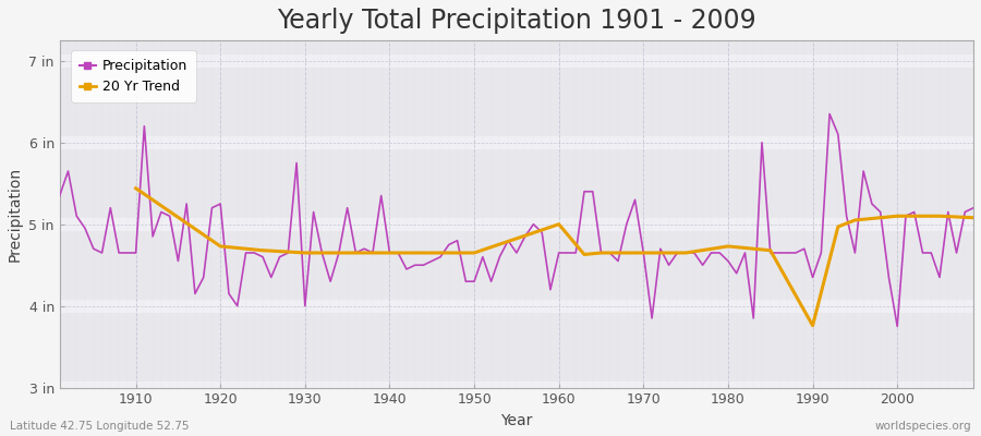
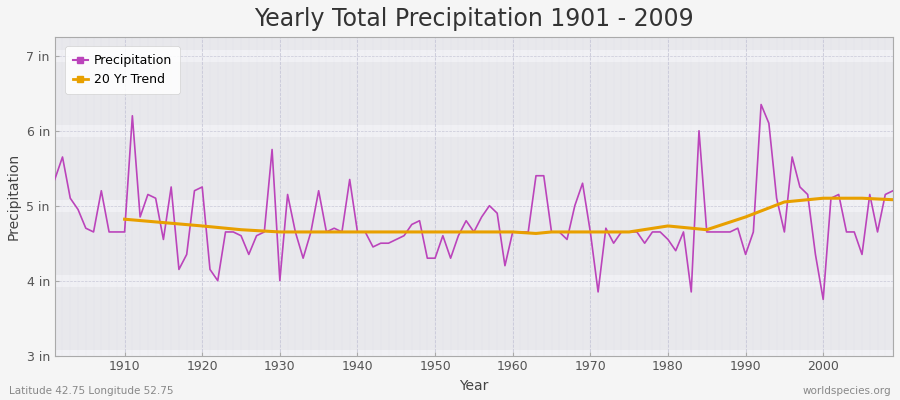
20 Yr Trend/1910: 5.44 in -> 4.82 in
20 Yr Trend/1960: 5.00 in -> 4.65 in
20 Yr Trend/1990: 3.76 in -> 4.85 in
